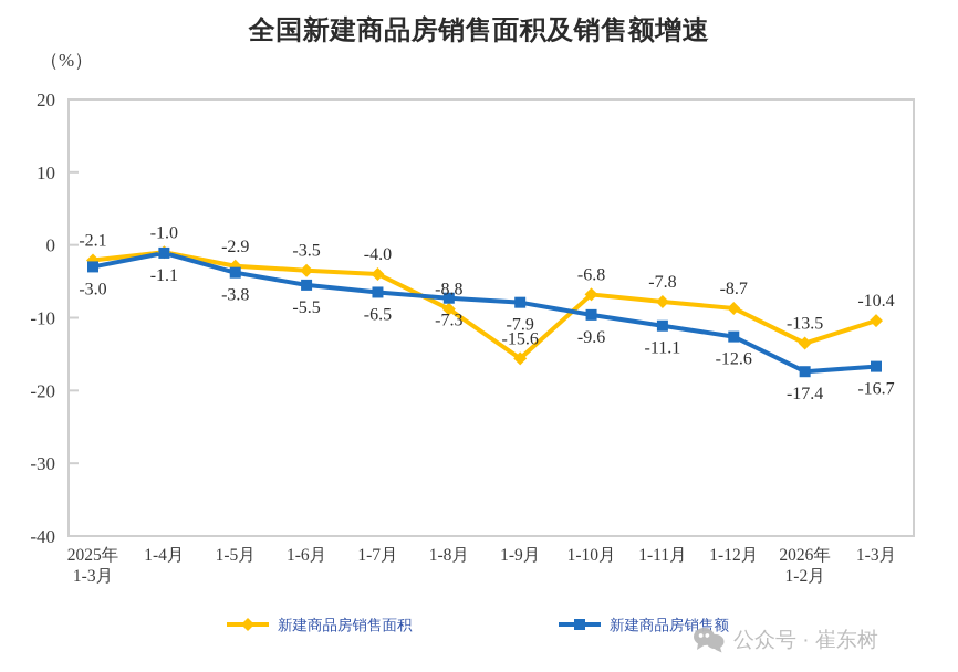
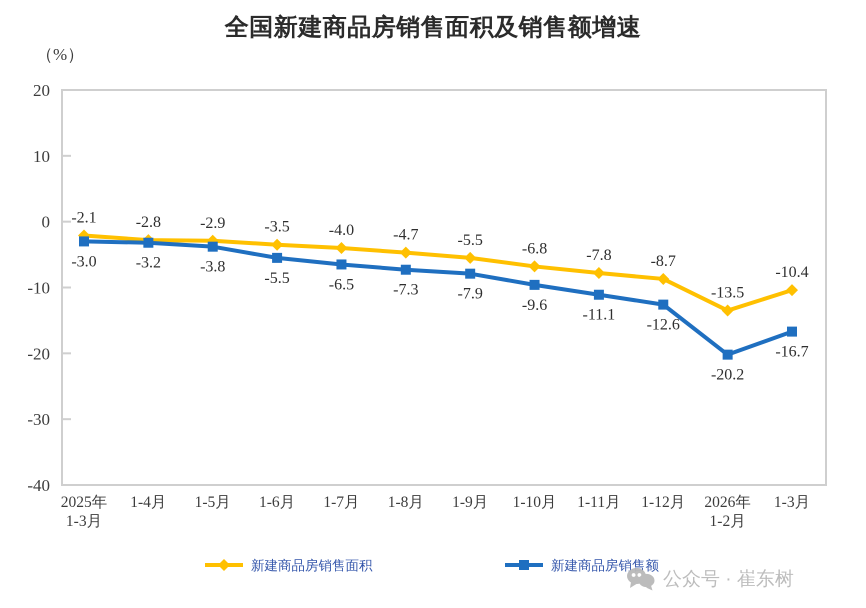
新建商品房销售面积/1-4月: -1.0 -> -2.8
新建商品房销售额/1-4月: -1.1 -> -3.2
新建商品房销售面积/1-8月: -8.8 -> -4.7
新建商品房销售面积/1-9月: -15.6 -> -5.5
新建商品房销售额/2026年 1-2月: -17.4 -> -20.2
